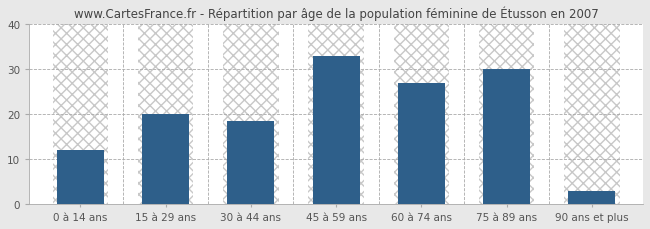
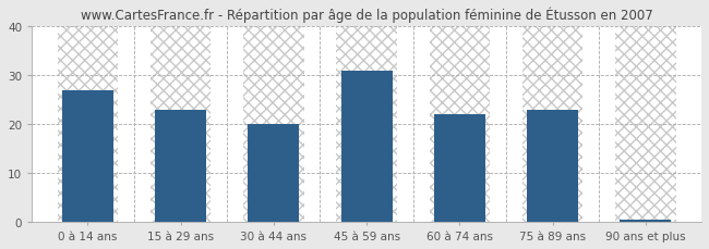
0 à 14 ans: 12.0 -> 27.0
15 à 29 ans: 20.0 -> 23.0
30 à 44 ans: 18.5 -> 20.2
45 à 59 ans: 33.0 -> 31.0
60 à 74 ans: 27.0 -> 22.0
75 à 89 ans: 30.0 -> 23.0
90 ans et plus: 3.0 -> 0.5
